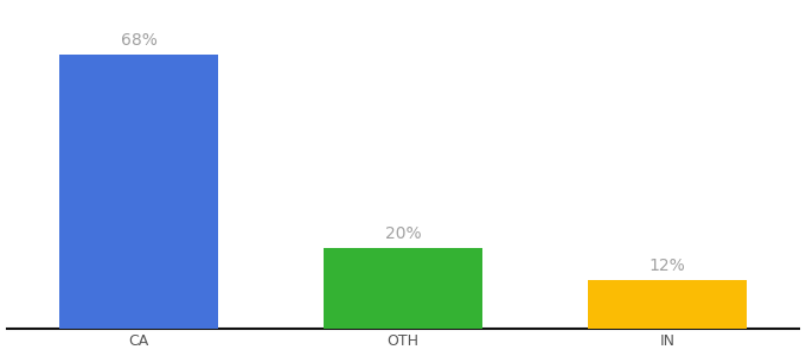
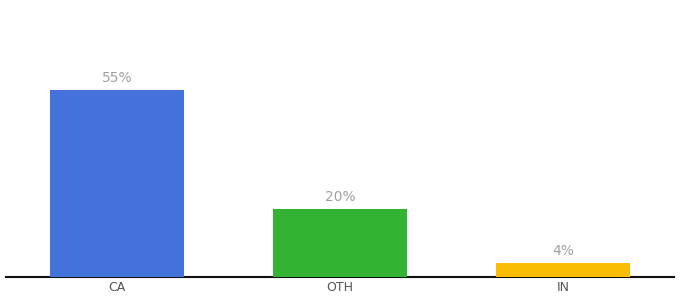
CA: 68% -> 55%
IN: 12% -> 4%
